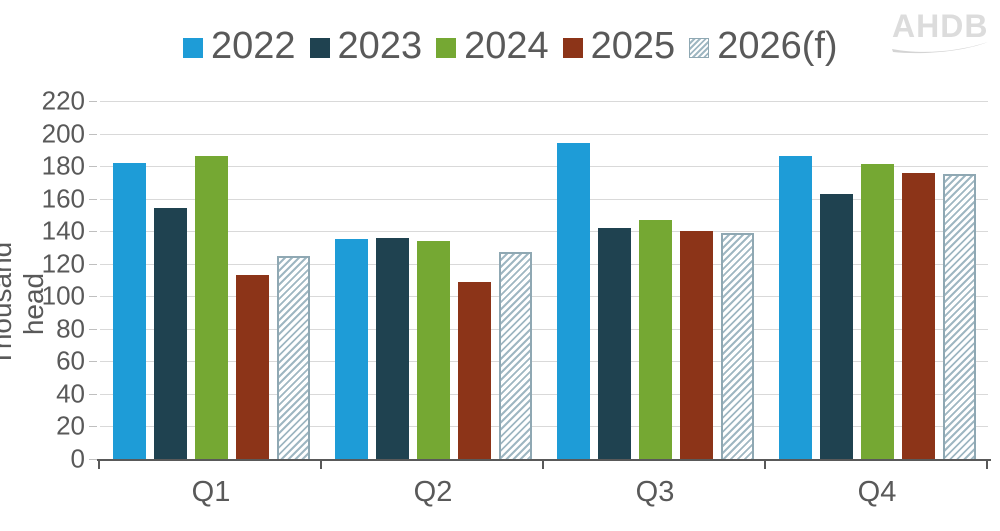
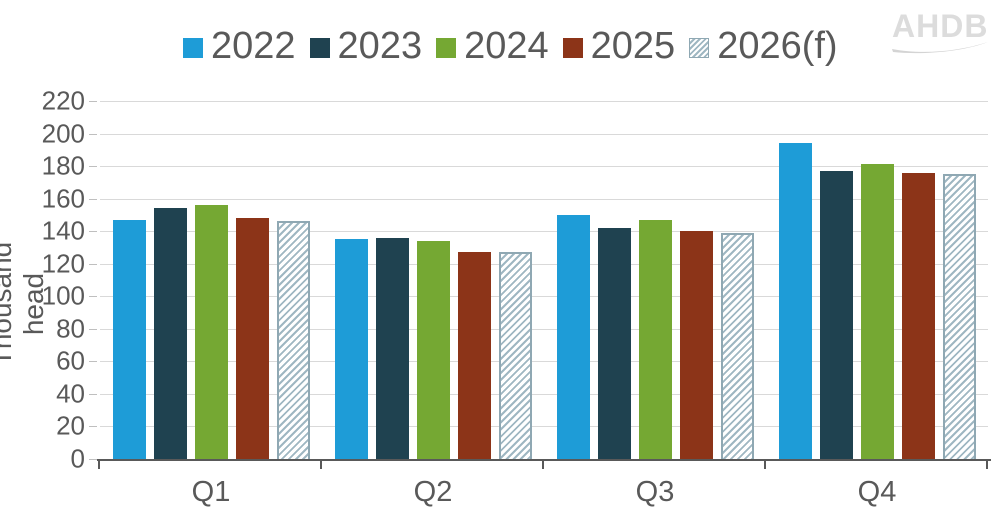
2022/Q1: 182 -> 147
2024/Q1: 186 -> 156
2025/Q1: 113 -> 148
2026(f)/Q1: 125 -> 146
2025/Q2: 109 -> 127
2022/Q3: 194 -> 150
2022/Q4: 186 -> 194
2023/Q4: 163 -> 177
